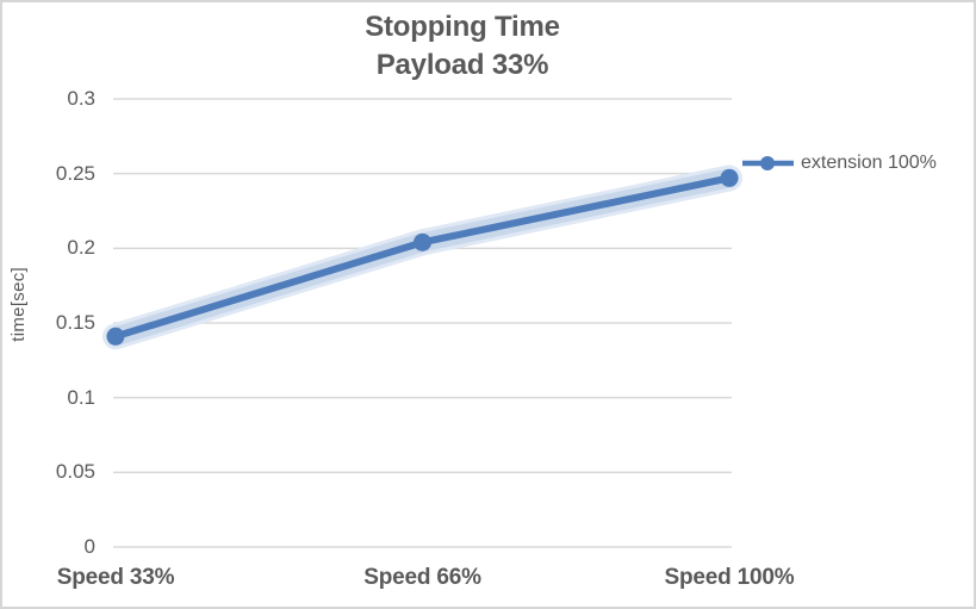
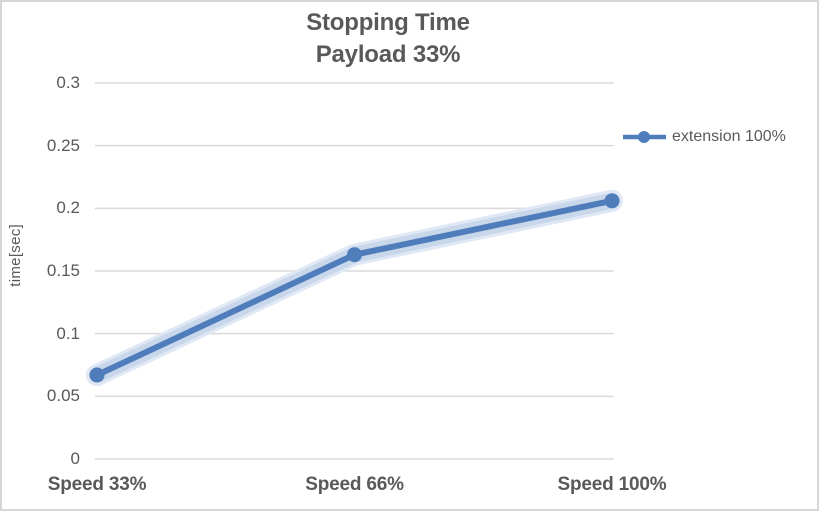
Speed 33%: 0.141 -> 0.067
Speed 66%: 0.204 -> 0.163
Speed 100%: 0.247 -> 0.206
